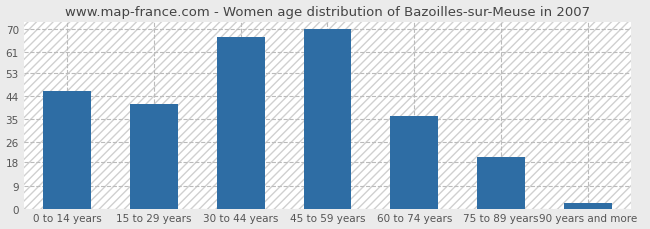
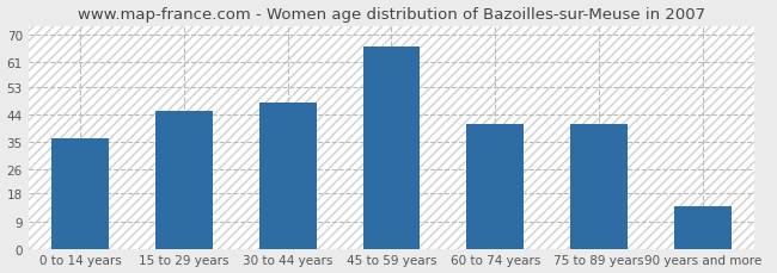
0 to 14 years: 46 -> 36
15 to 29 years: 41 -> 45
30 to 44 years: 67 -> 48
45 to 59 years: 70 -> 66
60 to 74 years: 36 -> 41
75 to 89 years: 20 -> 41
90 years and more: 2 -> 14
